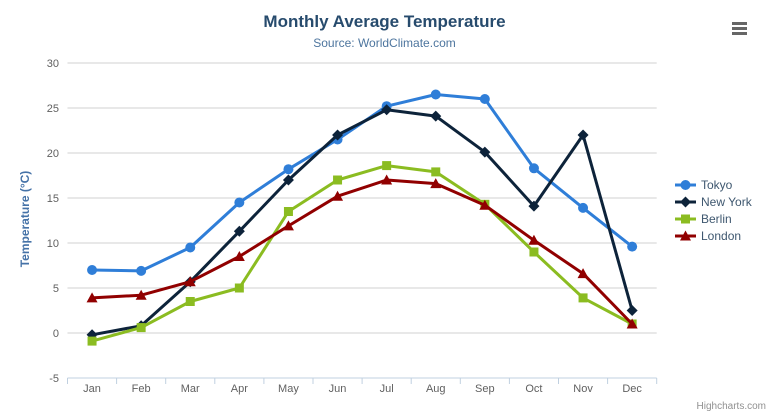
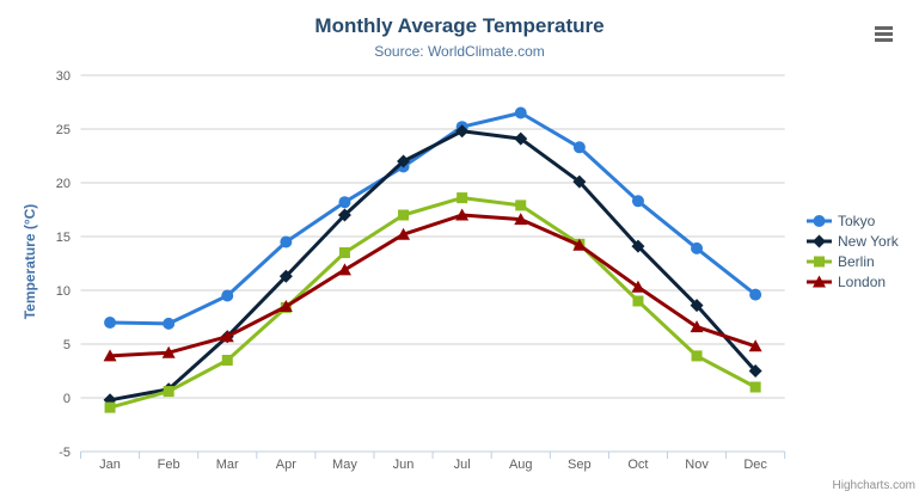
Berlin/Apr: 5 -> 8
Tokyo/Sep: 26 -> 23
New York/Nov: 22 -> 9
London/Dec: 1 -> 5
